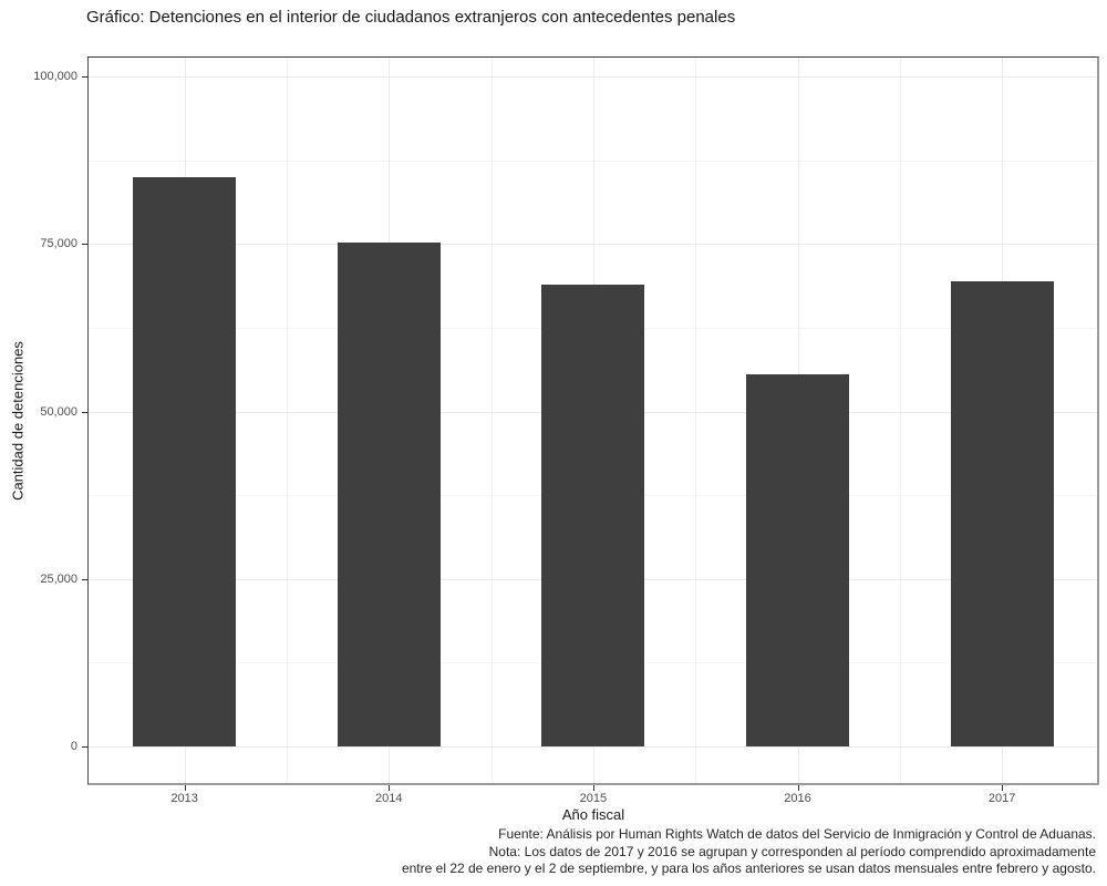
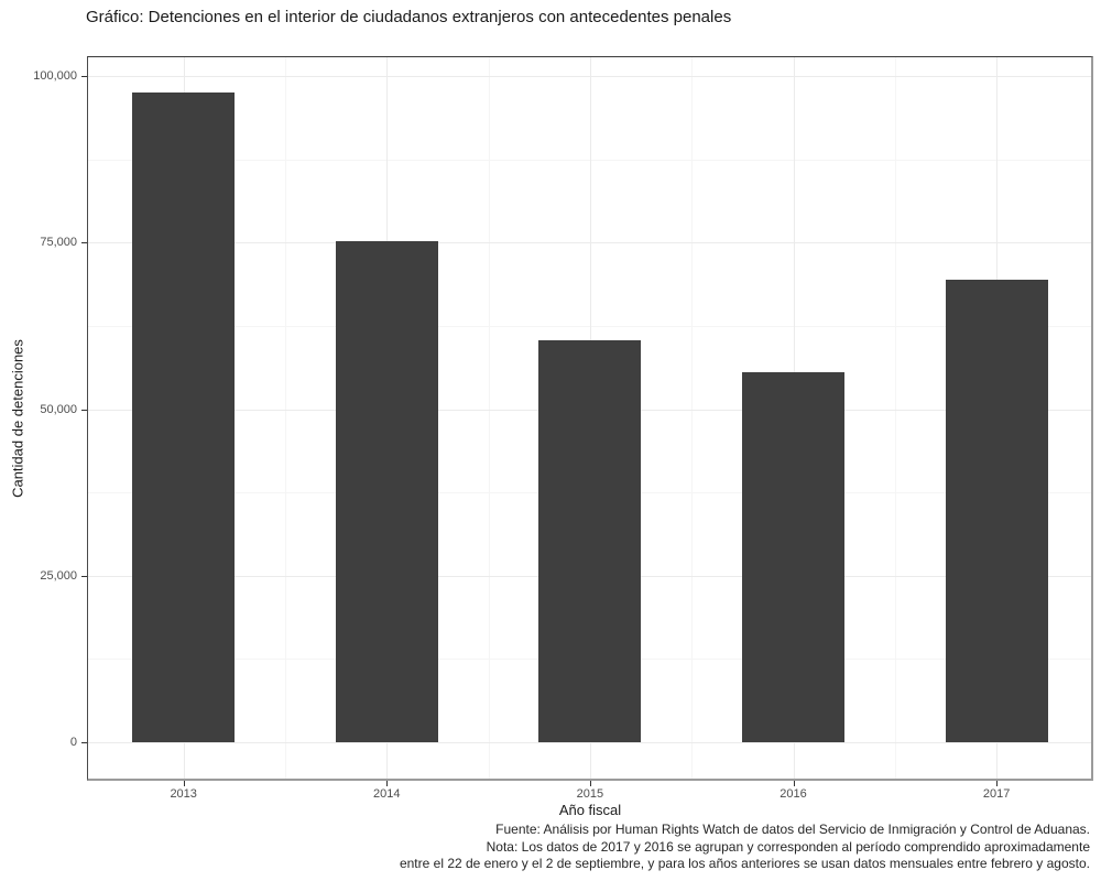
2013: 85000 -> 98000
2015: 69000 -> 60000
